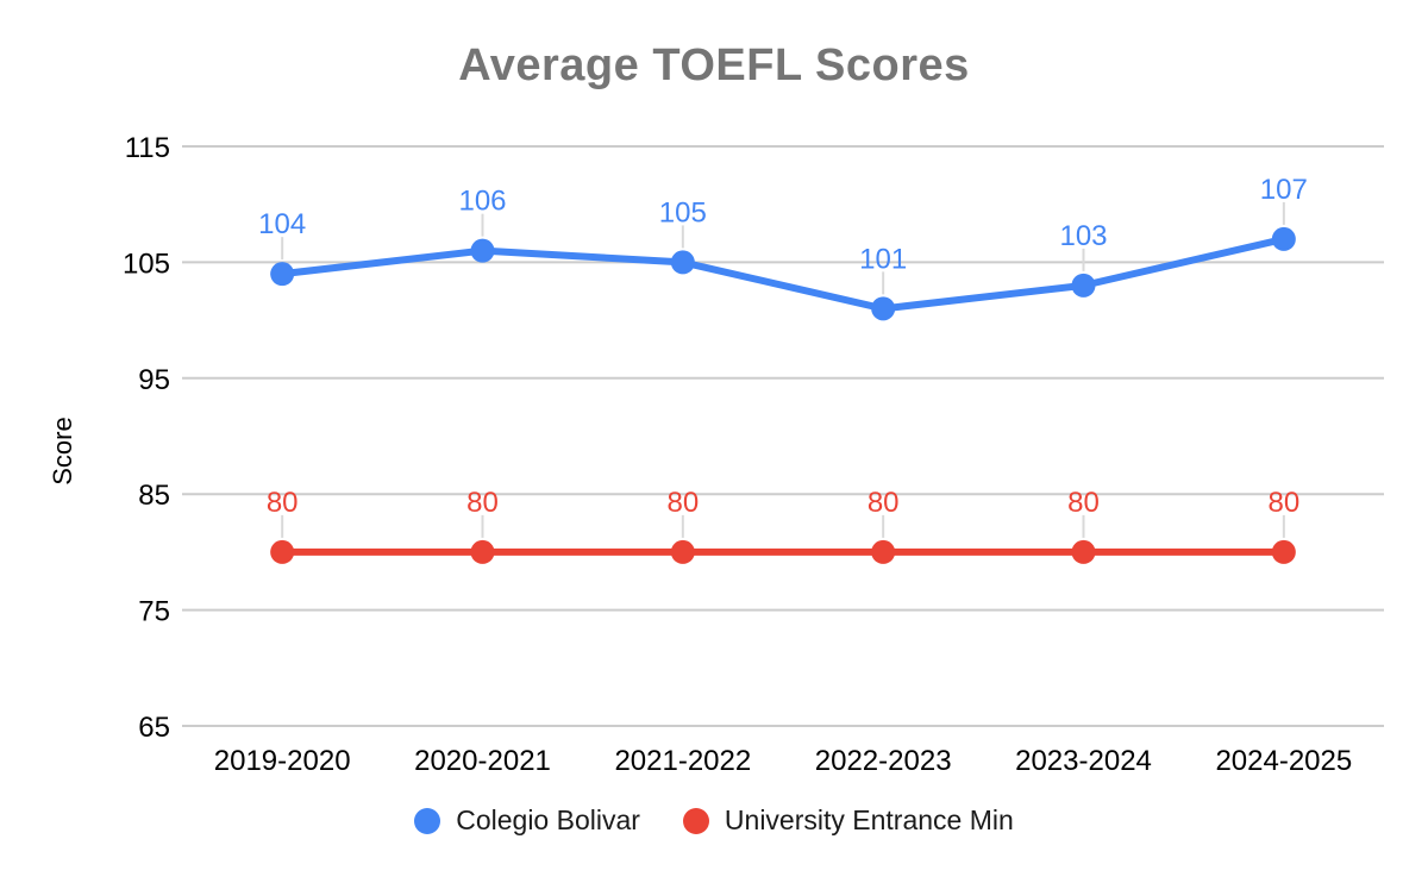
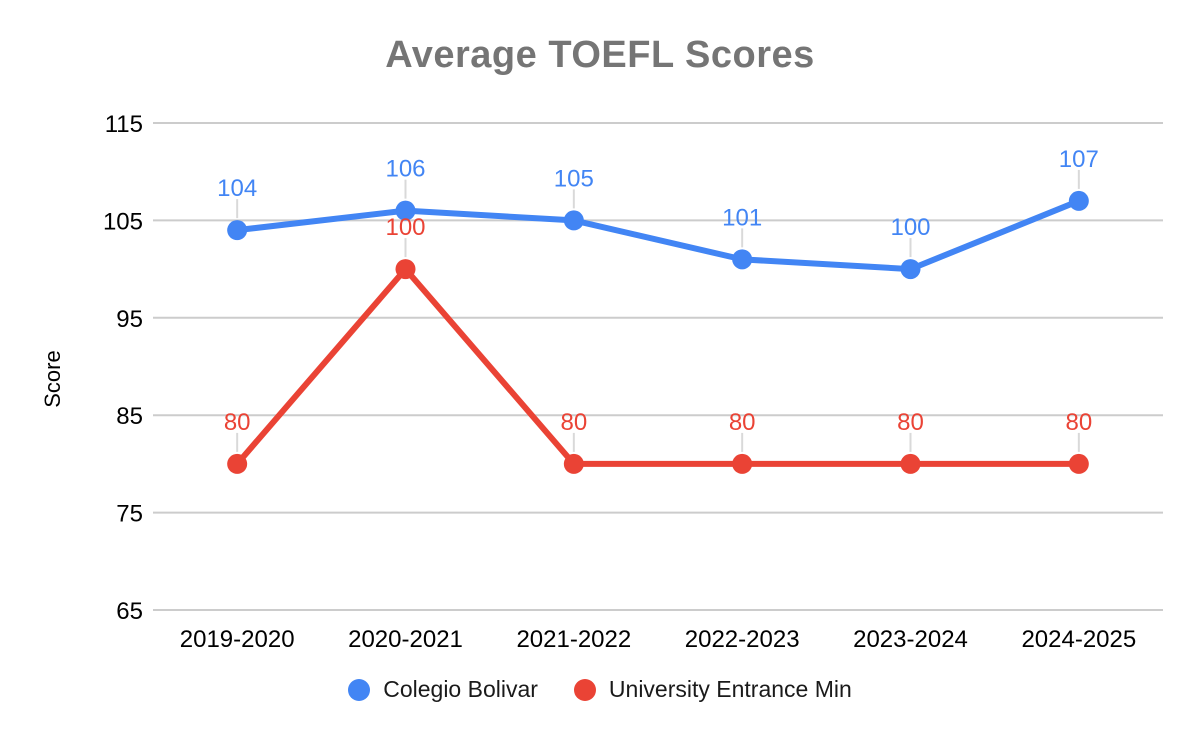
University Entrance Min/2020-2021: 80 -> 100
Colegio Bolivar/2023-2024: 103 -> 100
